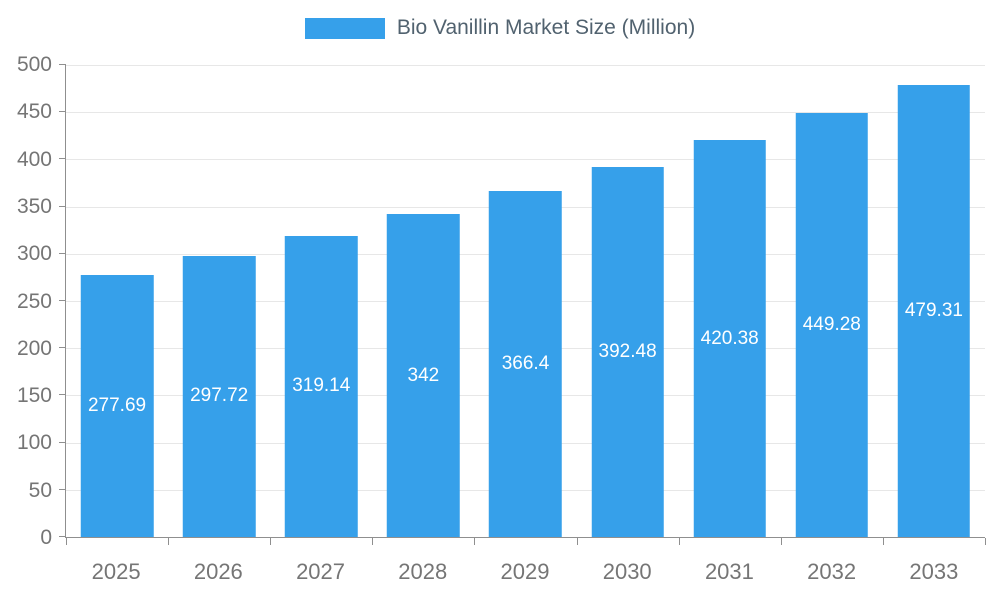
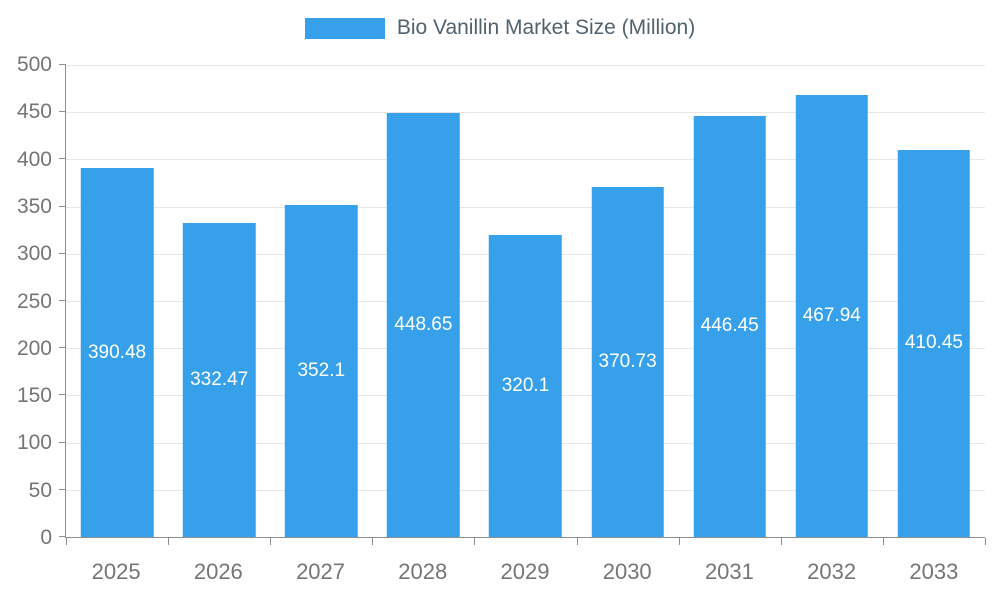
2025: 277.69 -> 390.48
2026: 297.72 -> 332.47
2027: 319.14 -> 352.1
2028: 342 -> 448.65
2029: 366.4 -> 320.1
2030: 392.48 -> 370.73
2031: 420.38 -> 446.45
2032: 449.28 -> 467.94
2033: 479.31 -> 410.45
